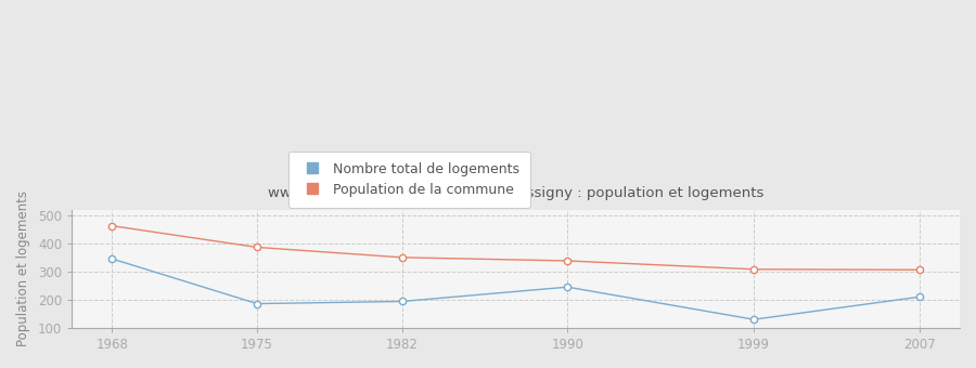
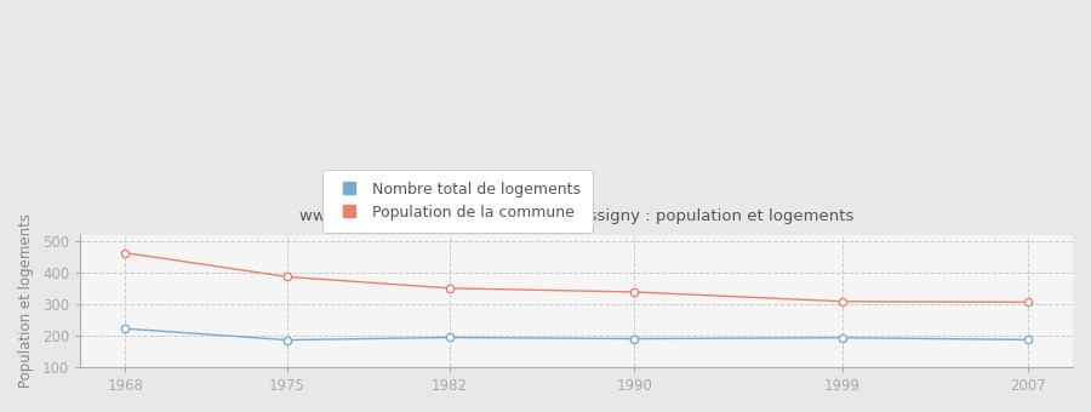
Nombre total de logements/1968: 345 -> 222
Nombre total de logements/1990: 245 -> 190
Nombre total de logements/1999: 130 -> 193
Nombre total de logements/2007: 210 -> 187
